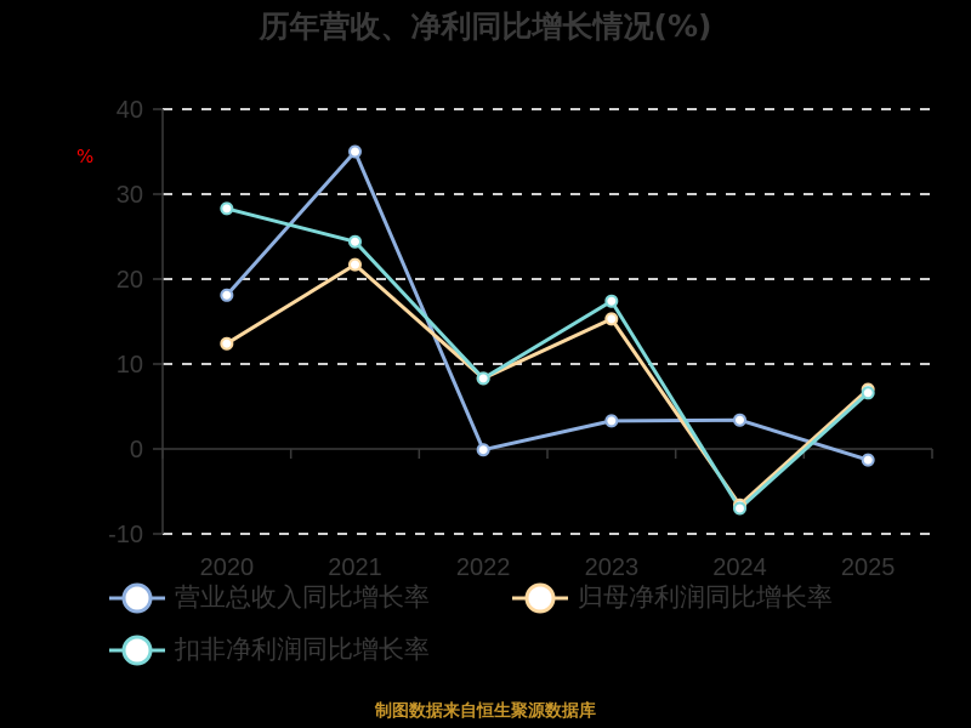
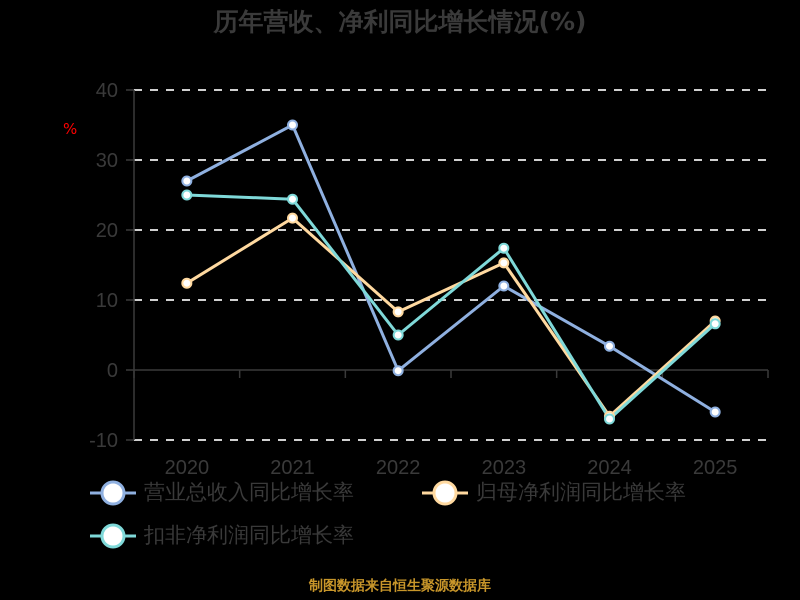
营业总收入同比增长率/2020: 18 -> 27
扣非净利润同比增长率/2020: 28 -> 25
扣非净利润同比增长率/2022: 8 -> 5
营业总收入同比增长率/2023: 3 -> 12
营业总收入同比增长率/2025: -1 -> -6
